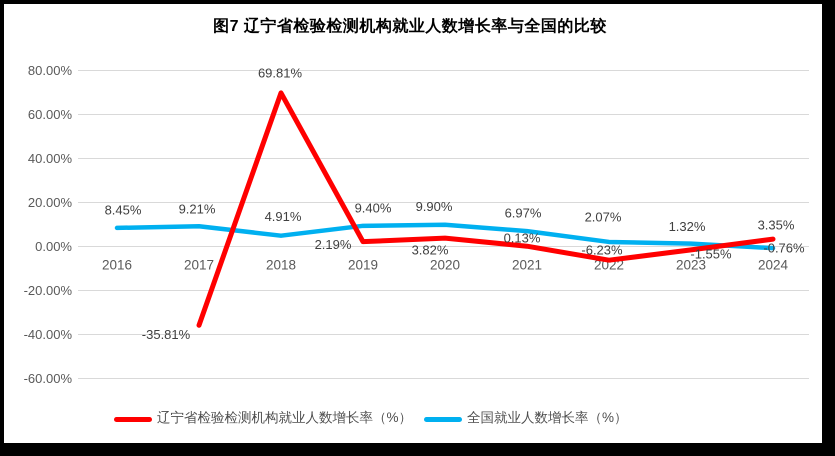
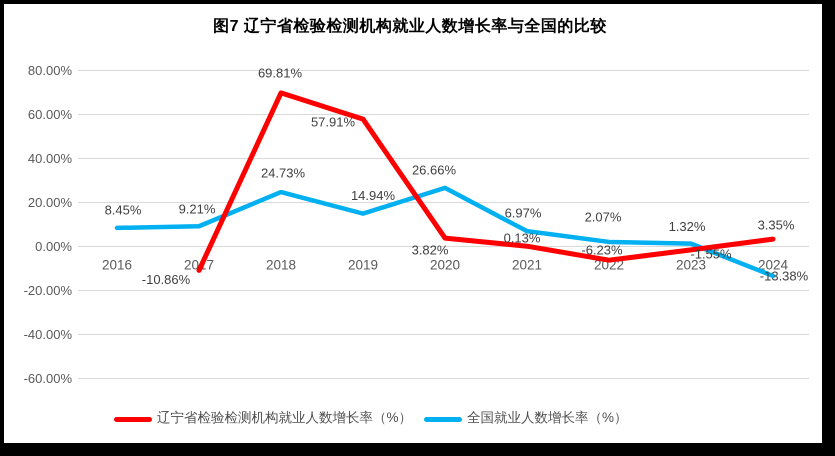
辽宁省检验检测机构就业人数增长率（%）/2017: -35.81% -> -10.86%
全国就业人数增长率（%）/2018: 4.91% -> 24.73%
辽宁省检验检测机构就业人数增长率（%）/2019: 2.19% -> 57.91%
全国就业人数增长率（%）/2019: 9.40% -> 14.94%
全国就业人数增长率（%）/2020: 9.90% -> 26.66%
全国就业人数增长率（%）/2024: -0.76% -> -13.38%
